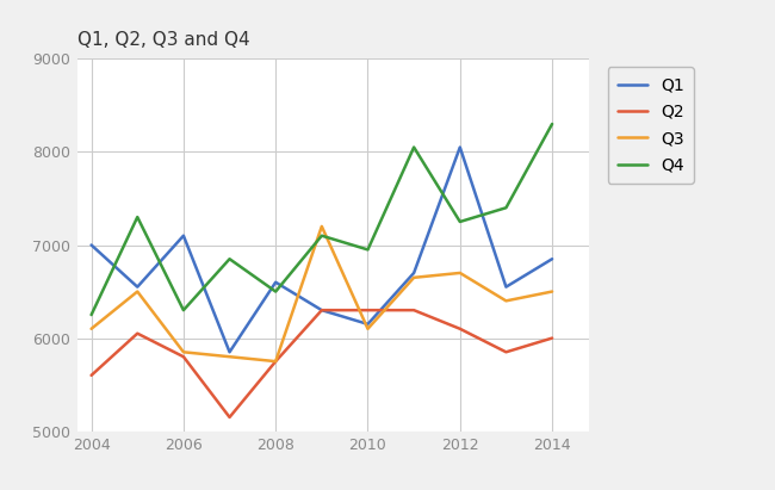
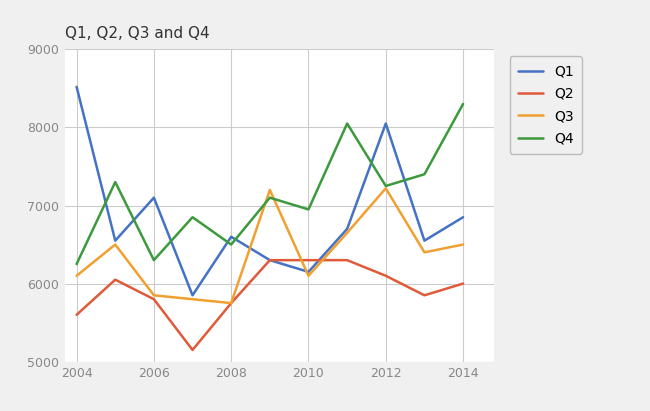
Q1/2004: 7000 -> 8520
Q3/2012: 6700 -> 7220
